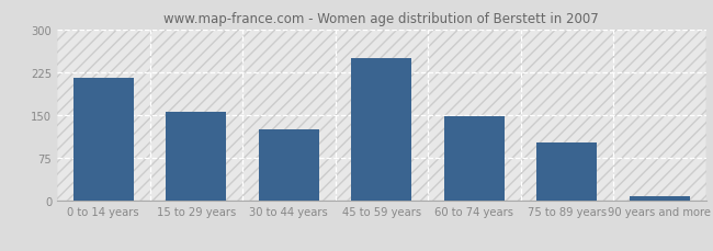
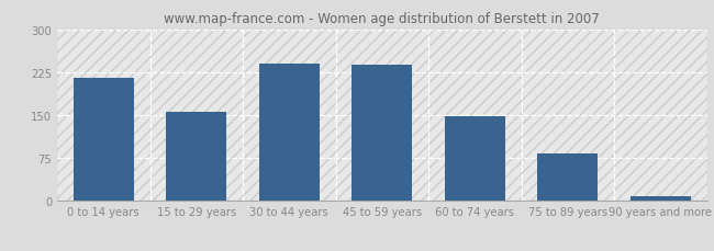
30 to 44 years: 124 -> 240
45 to 59 years: 250 -> 237
75 to 89 years: 102 -> 82
